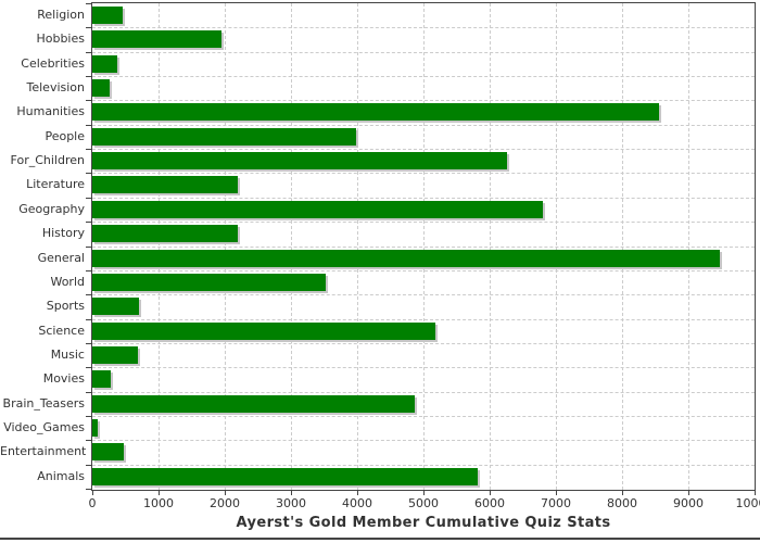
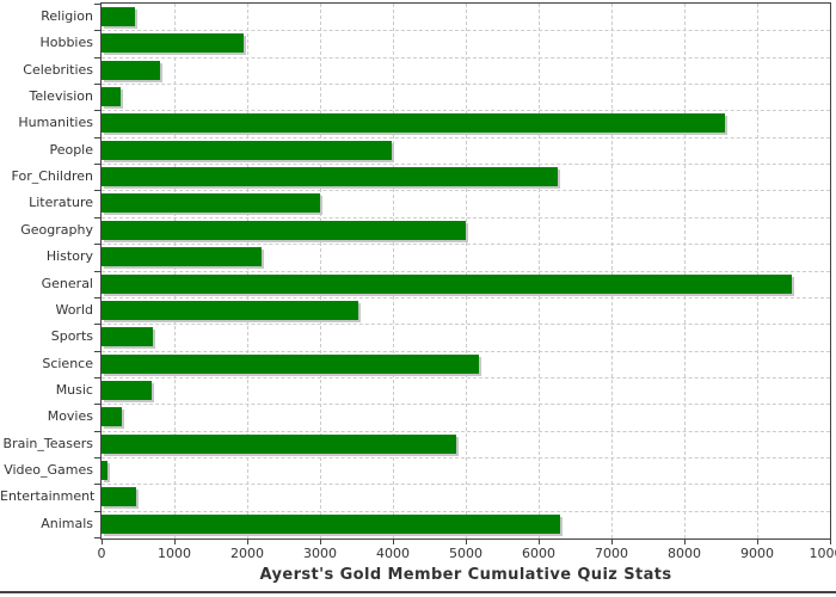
Celebrities: 400 -> 800
Literature: 2200 -> 3000
Geography: 6800 -> 5000
Animals: 5800 -> 6300
